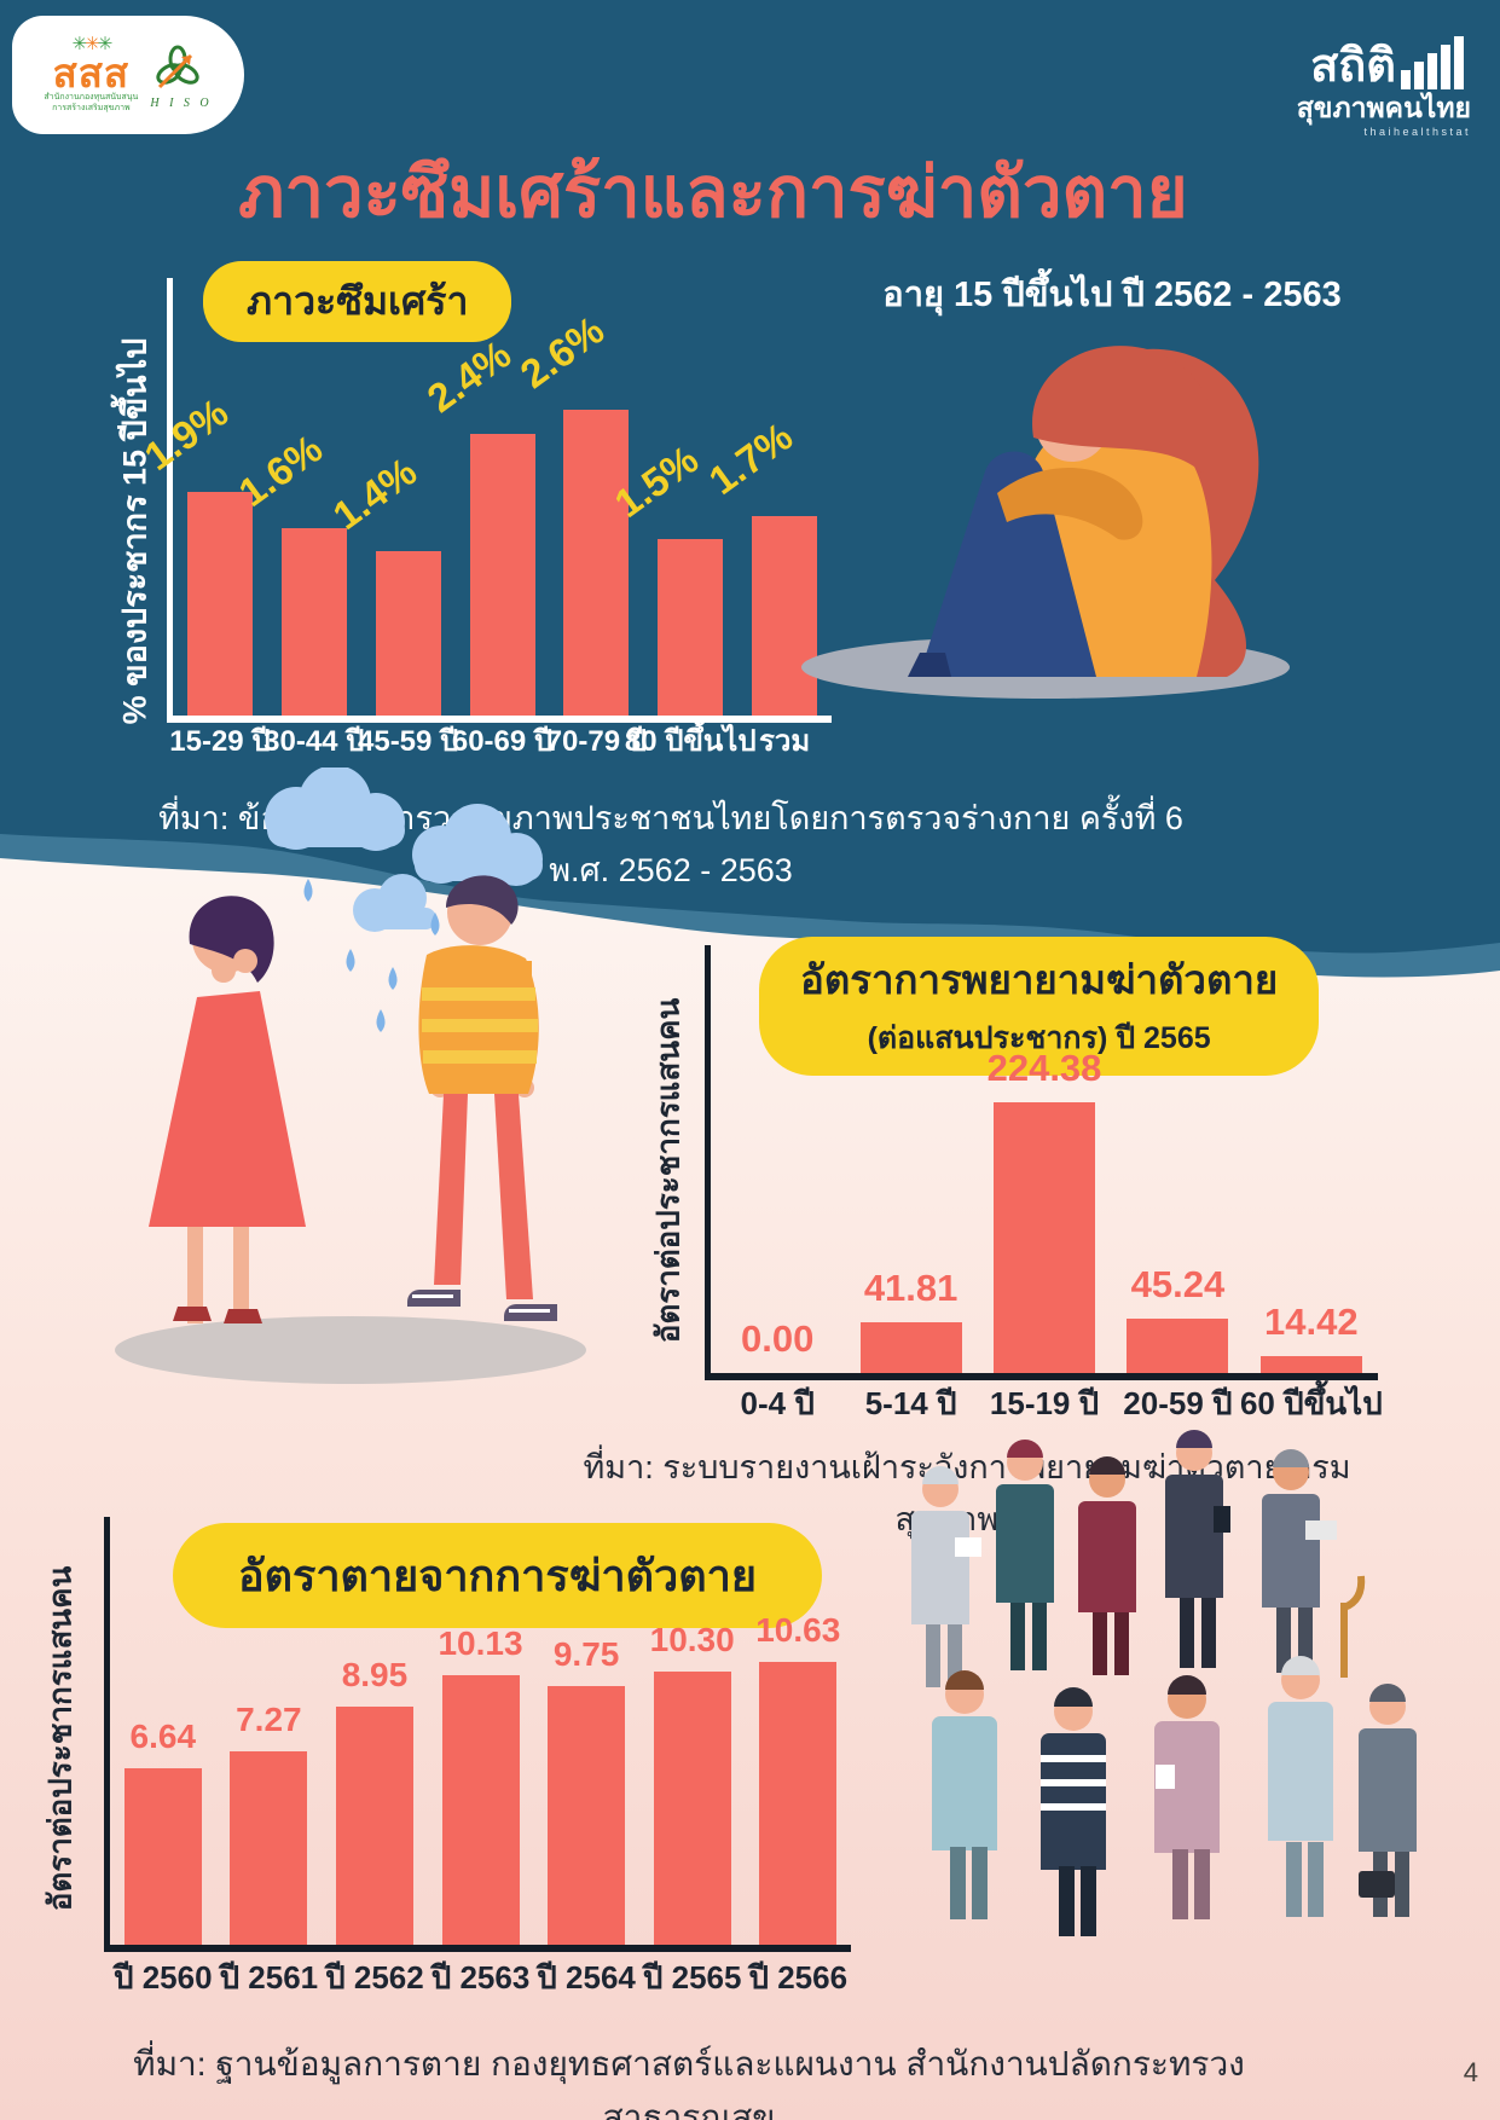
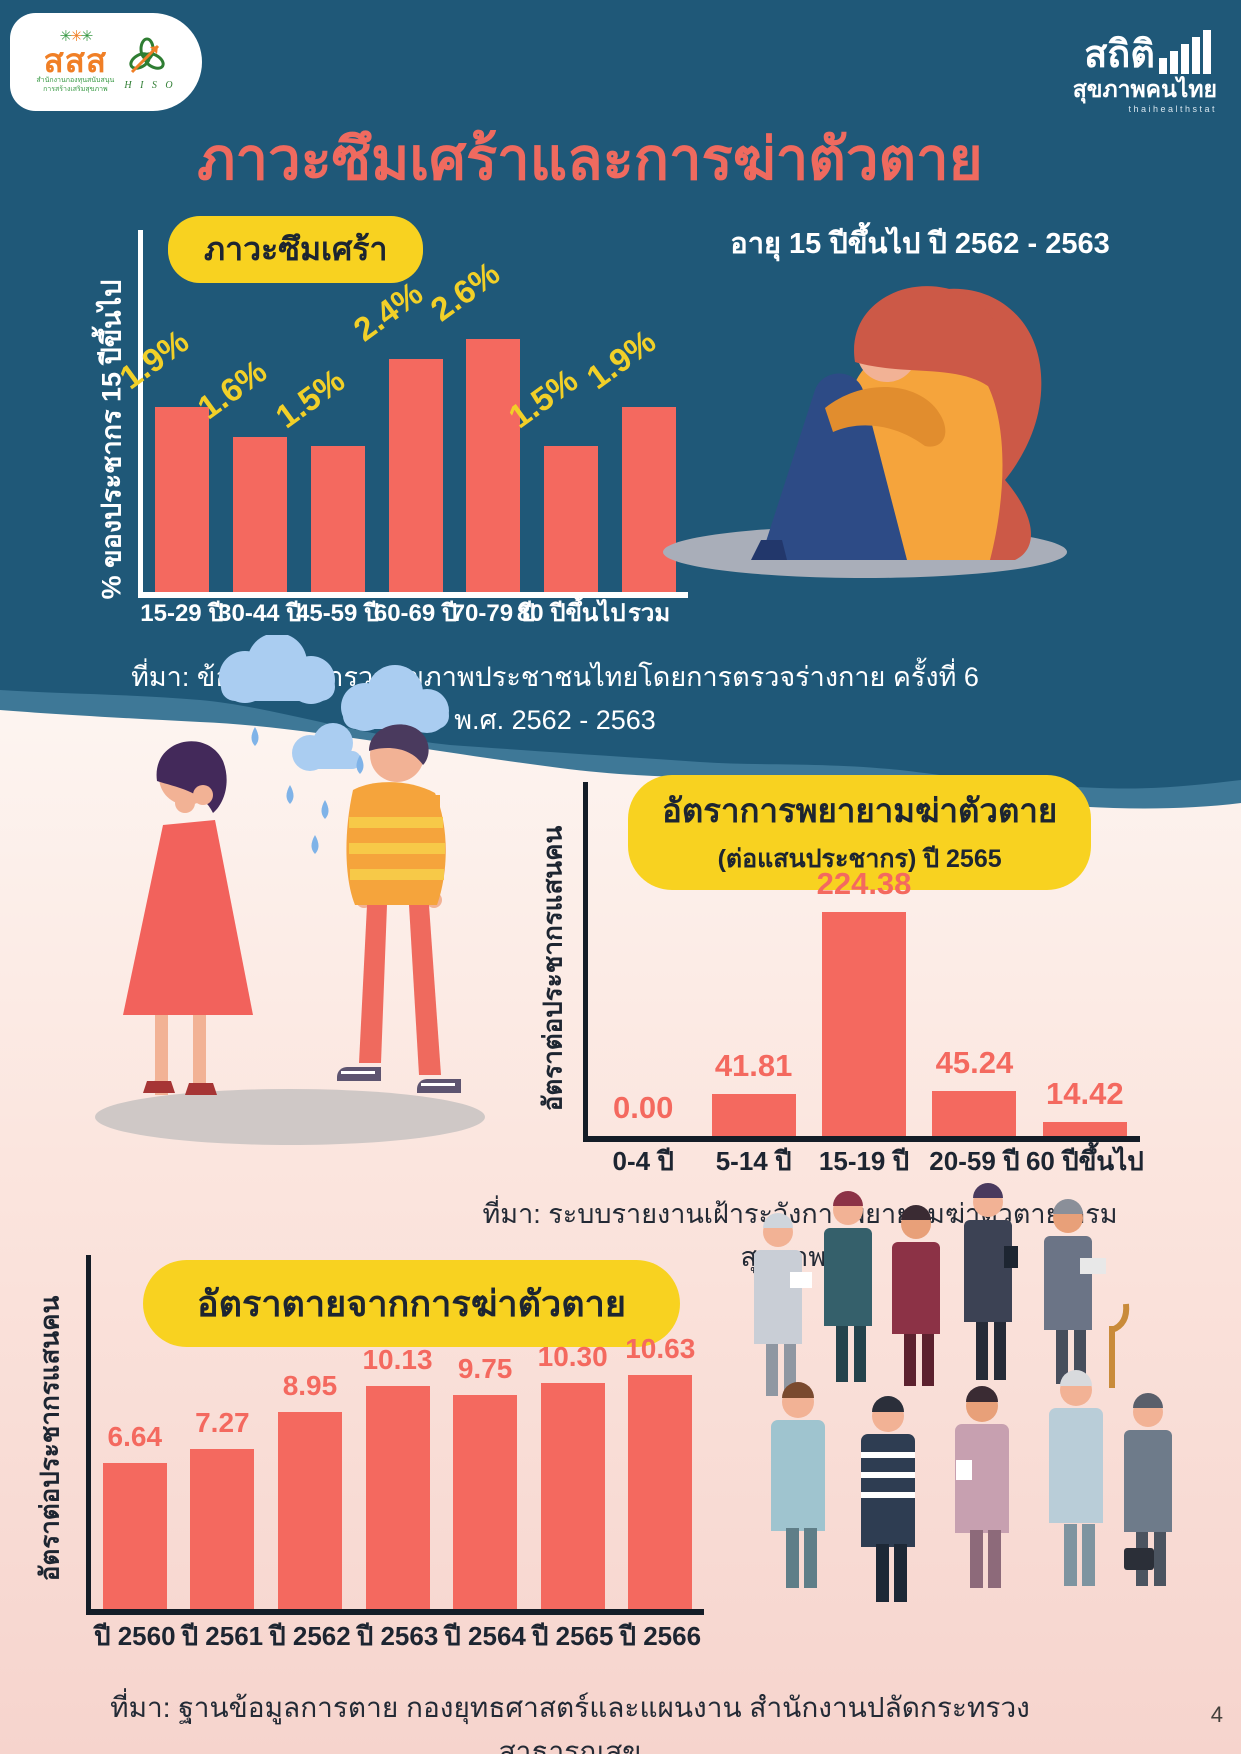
ภาวะซึมเศร้า/45-59 ปี: 1.4% -> 1.5%
ภาวะซึมเศร้า/รวม: 1.7% -> 1.9%
